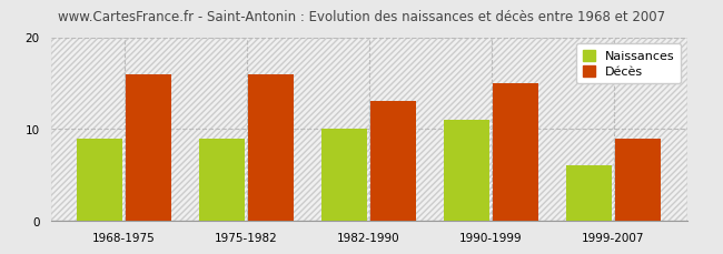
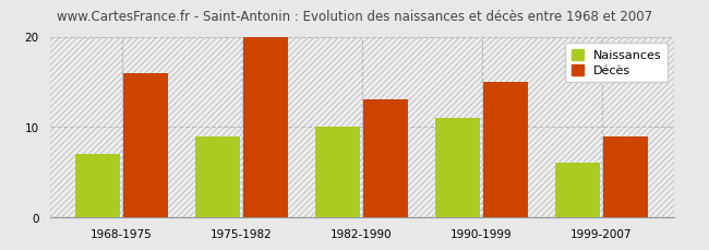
Naissances/1968-1975: 9 -> 7
Décès/1975-1982: 16 -> 20
